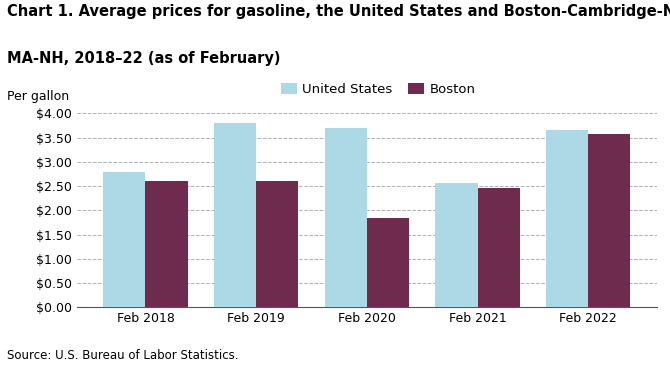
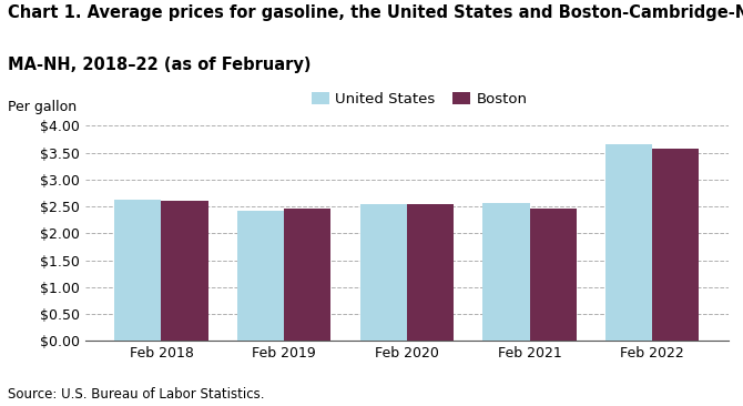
United States/Feb 2018: $2.80 -> $2.62
United States/Feb 2019: $3.80 -> $2.43
Boston/Feb 2019: $2.60 -> $2.46
United States/Feb 2020: $3.70 -> $2.54
Boston/Feb 2020: $1.85 -> $2.54
